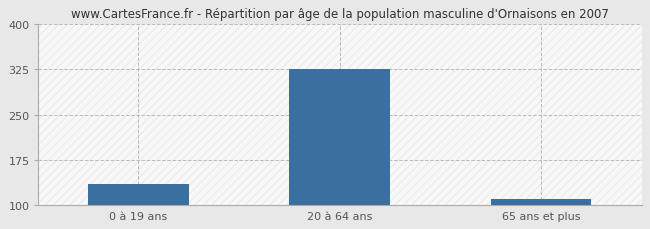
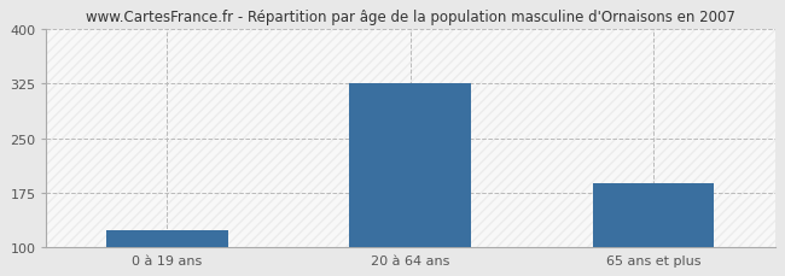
0 à 19 ans: 135 -> 124
65 ans et plus: 110 -> 188
